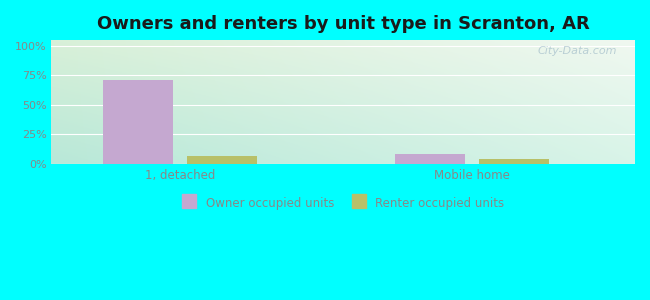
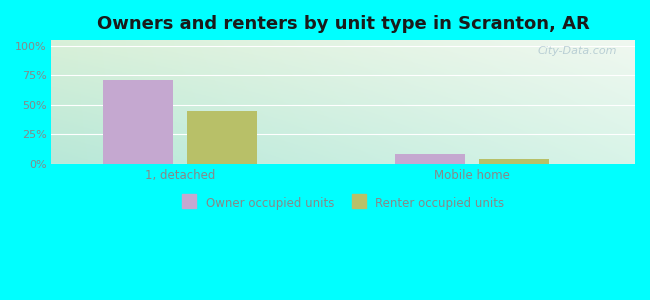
Renter occupied units/1, detached: 7% -> 45%
